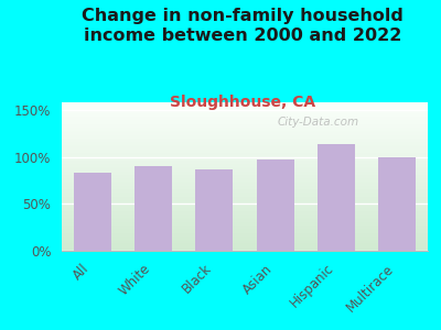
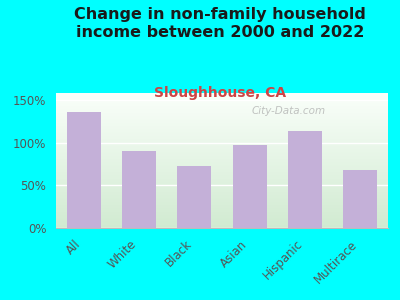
All: 83% -> 136%
Black: 87% -> 72%
Multirace: 99% -> 68%
